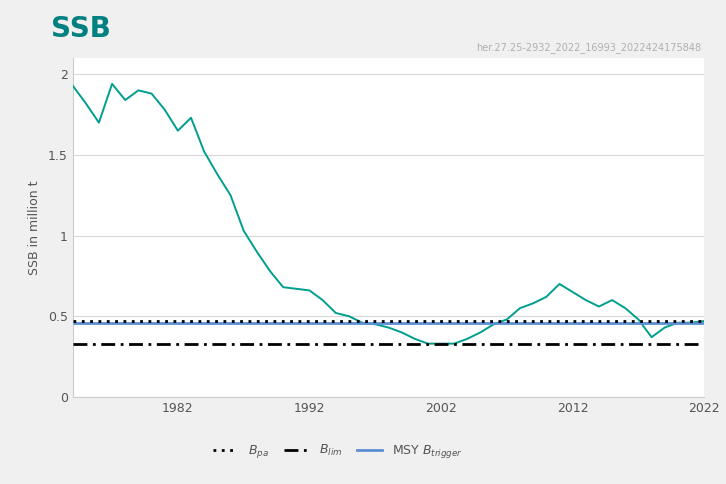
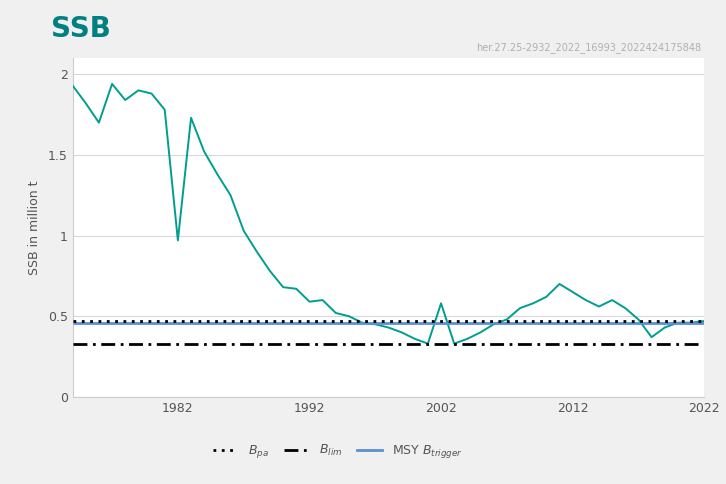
1982: 1.65 -> 0.97
1992: 0.66 -> 0.59
2002: 0.33 -> 0.58
